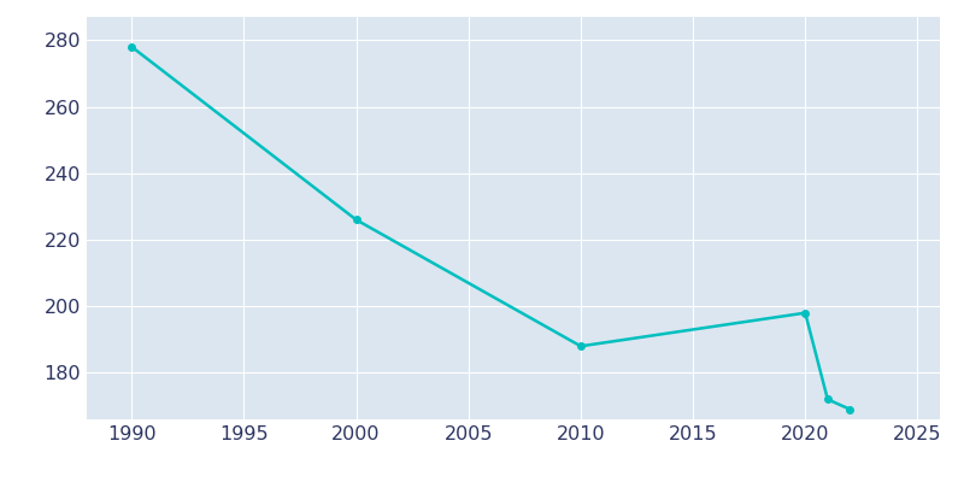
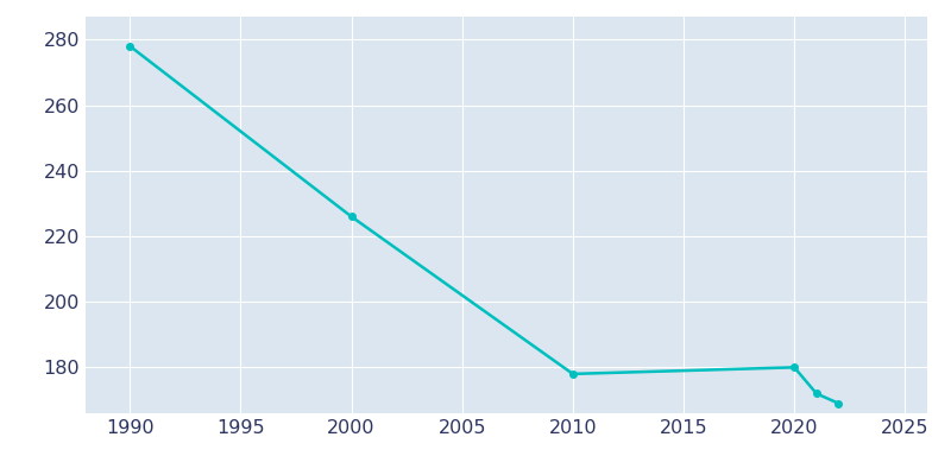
2010: 188 -> 178
2020: 198 -> 180
